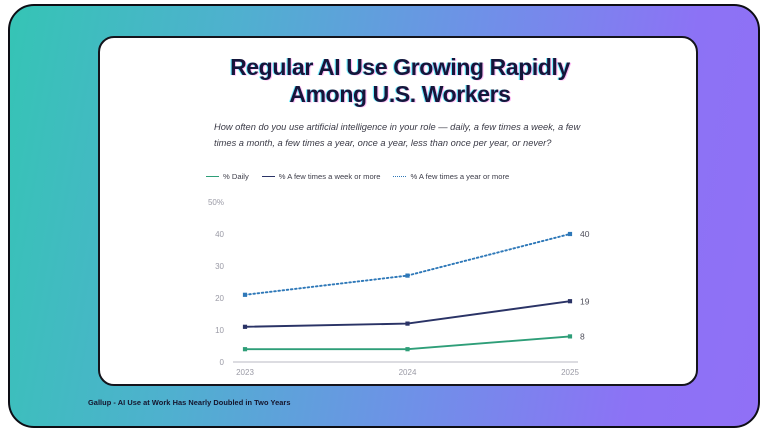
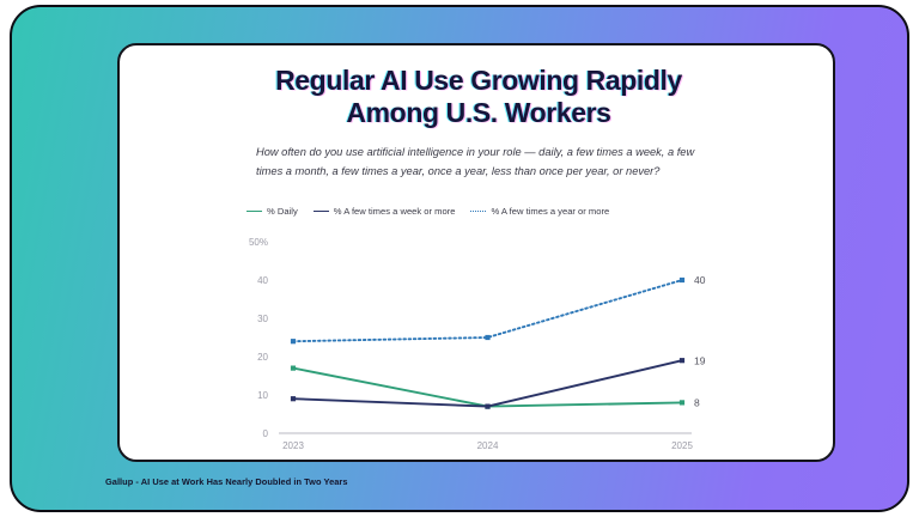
% Daily/2023: 4% -> 17%
% A few times a week or more/2023: 11% -> 9%
% A few times a year or more/2023: 21% -> 24%
% Daily/2024: 4% -> 7%
% A few times a week or more/2024: 12% -> 7%
% A few times a year or more/2024: 27% -> 25%
